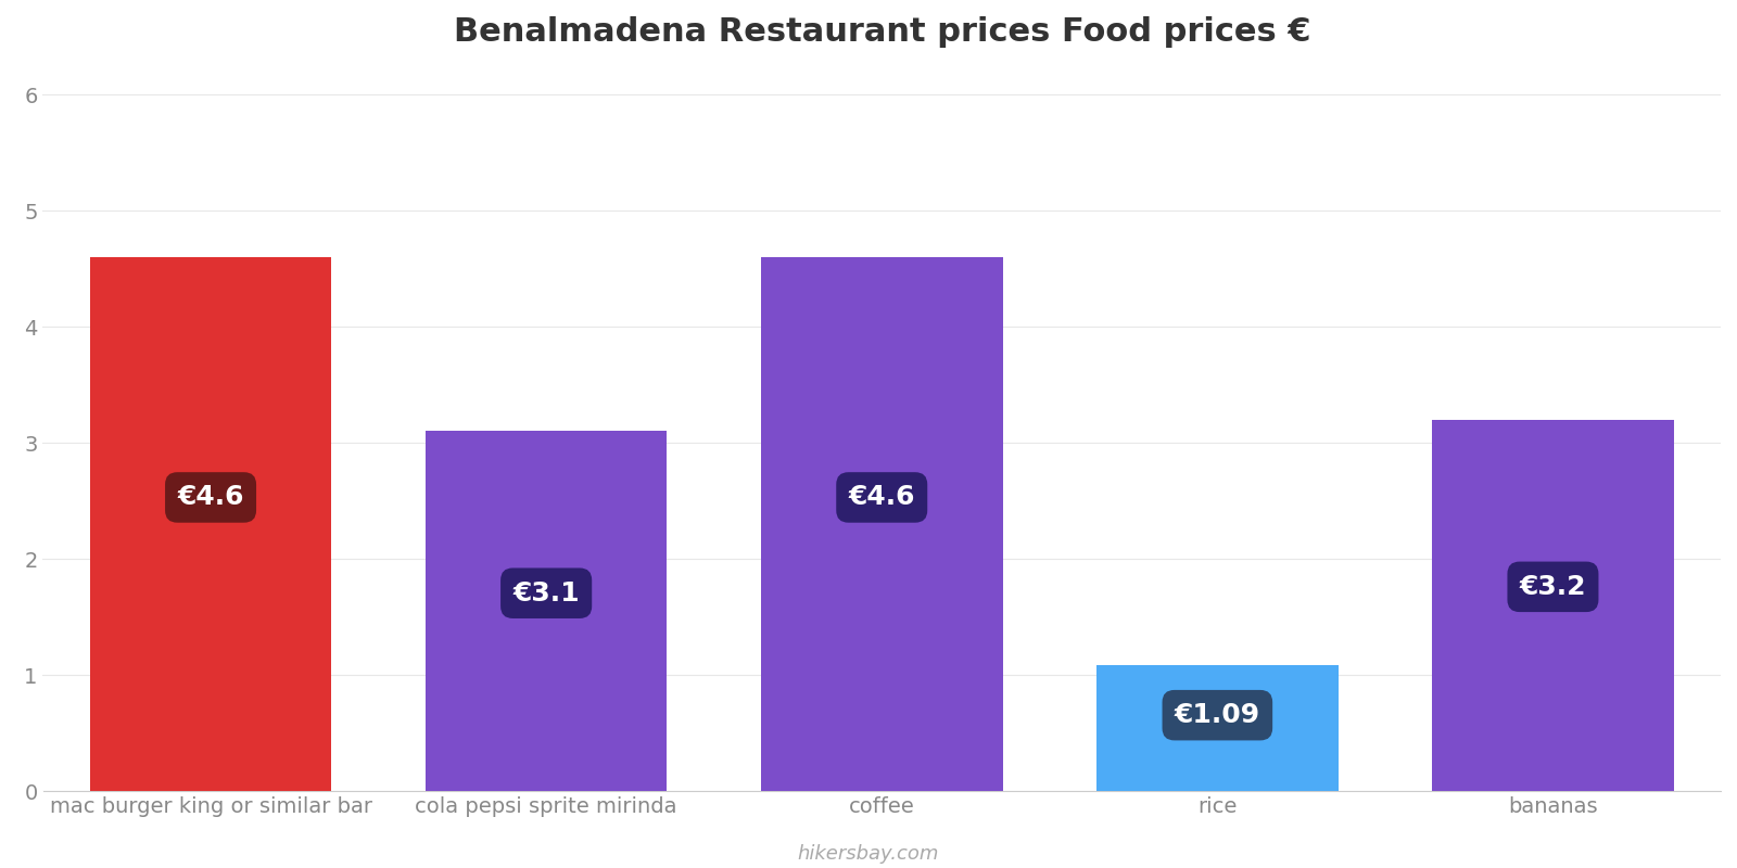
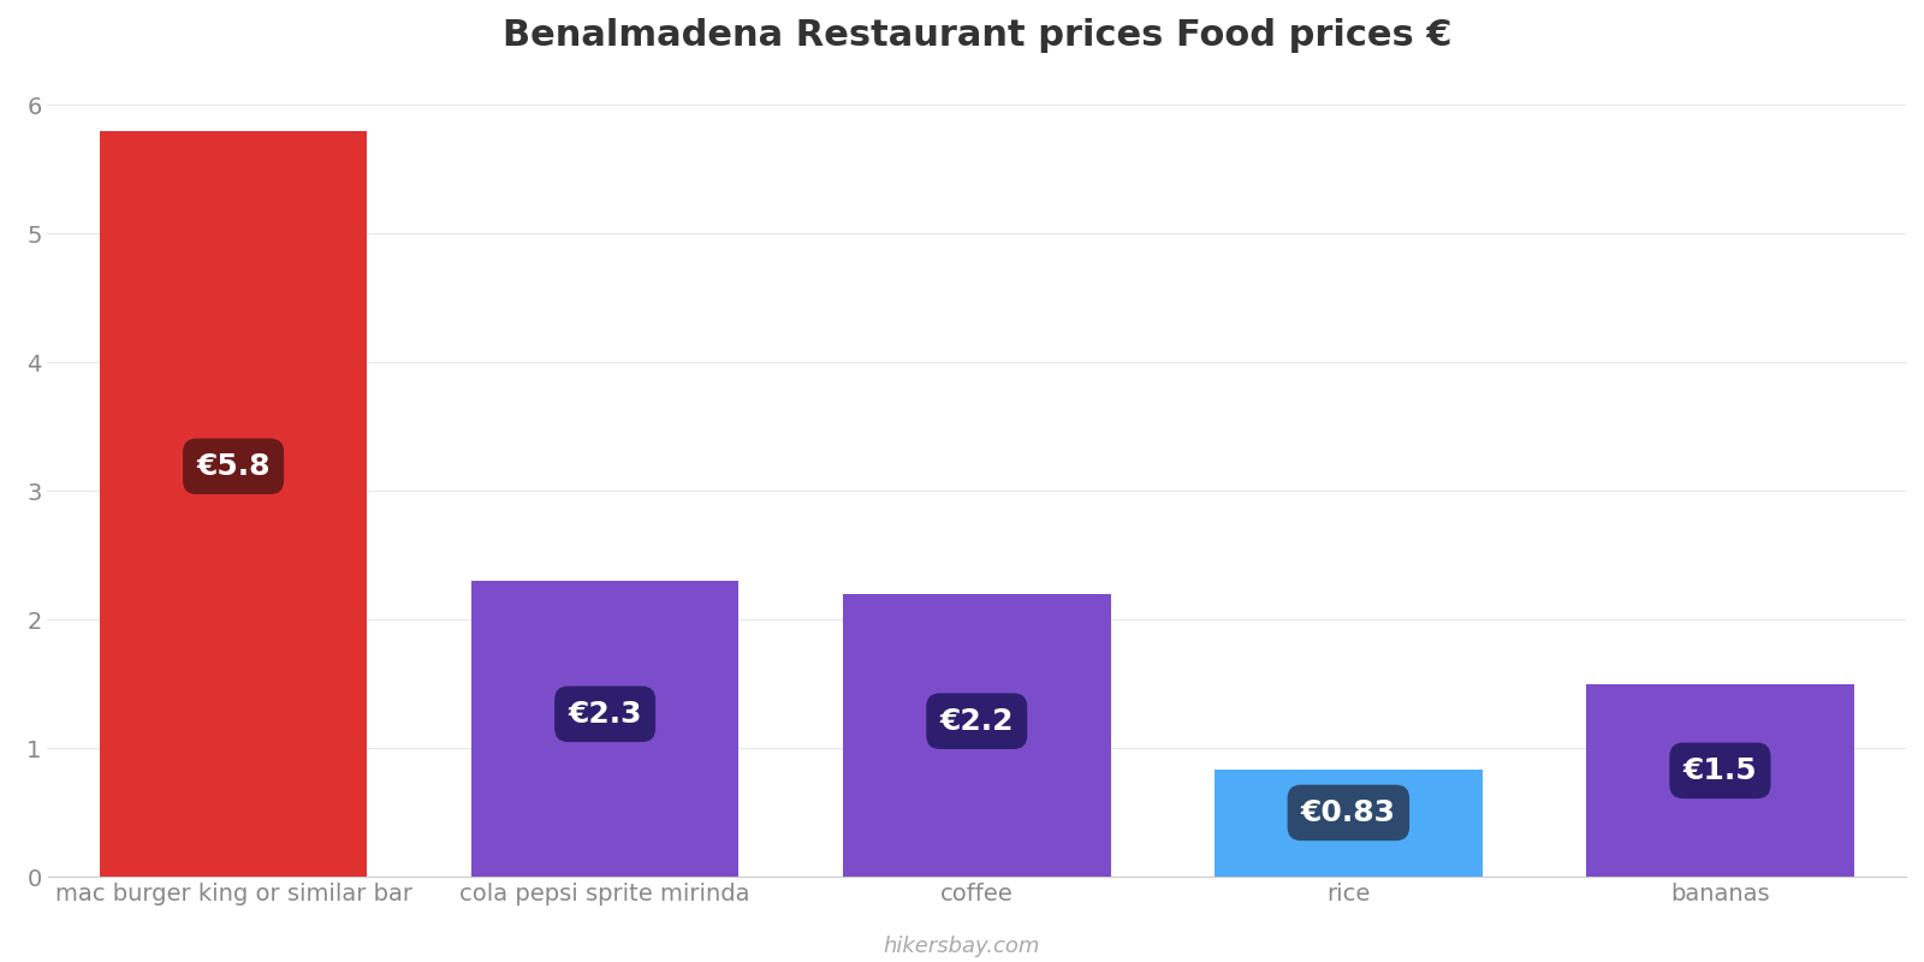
mac burger king or similar bar: €4.6 -> €5.8
cola pepsi sprite mirinda: €3.1 -> €2.3
coffee: €4.6 -> €2.2
rice: €1.09 -> €0.83
bananas: €3.2 -> €1.5
